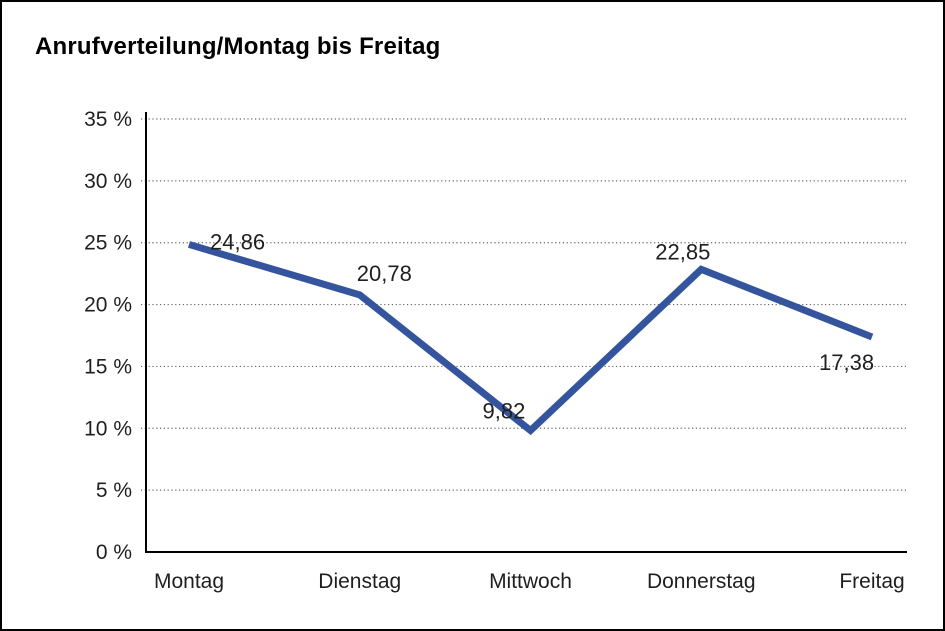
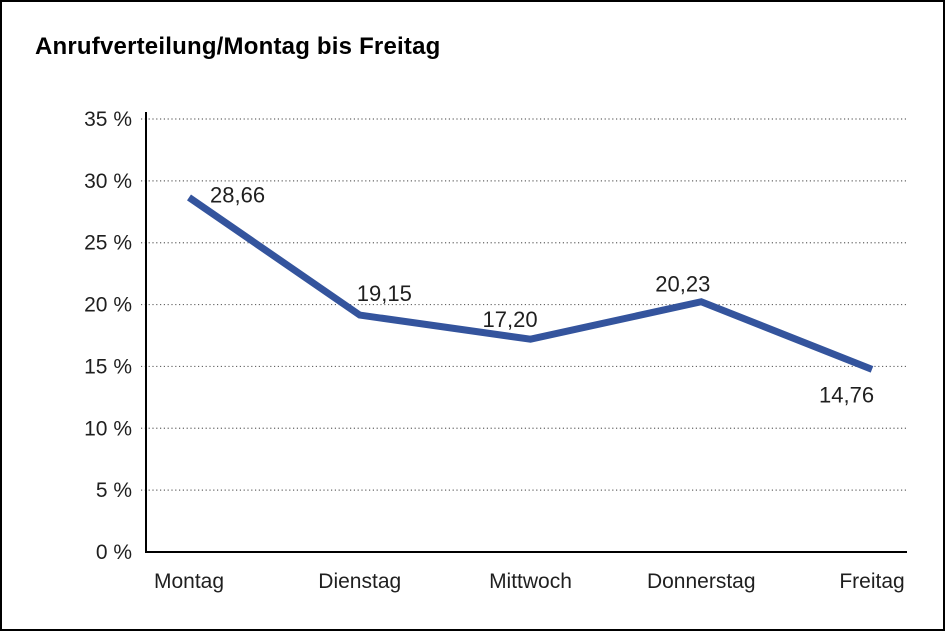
Montag: 24,86 -> 28,66
Dienstag: 20,78 -> 19,15
Mittwoch: 9,82 -> 17,20
Donnerstag: 22,85 -> 20,23
Freitag: 17,38 -> 14,76
